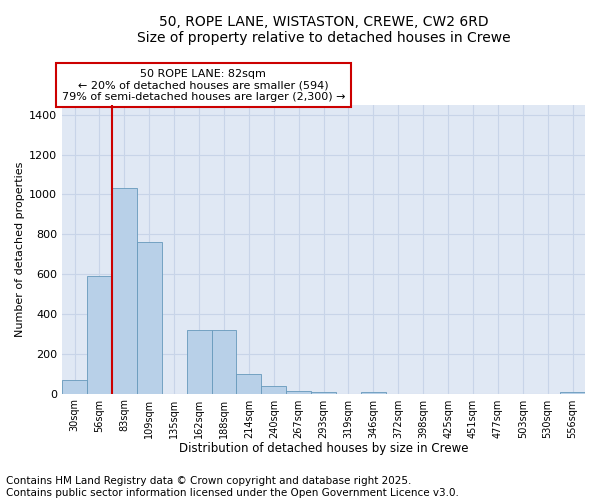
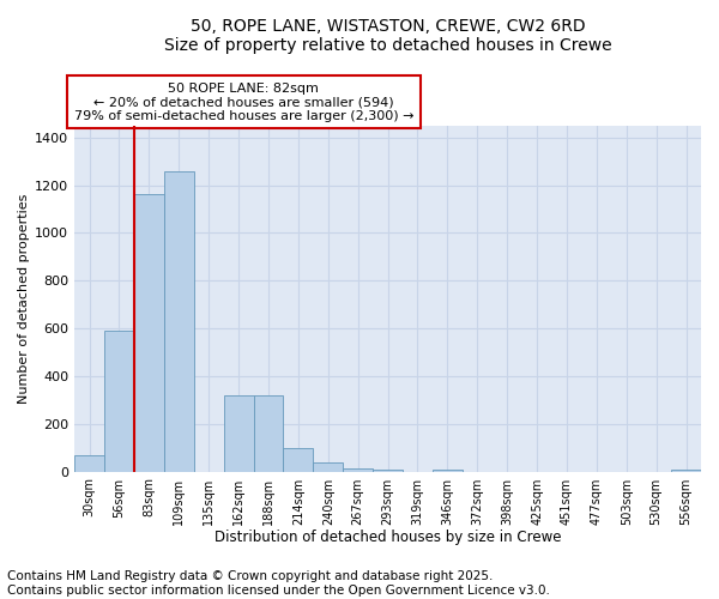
83sqm: 1030 -> 1160
109sqm: 760 -> 1260
